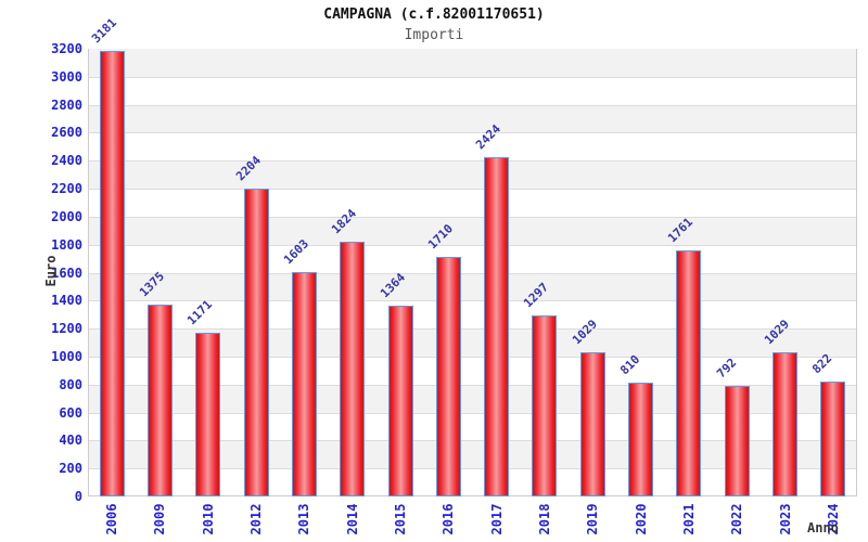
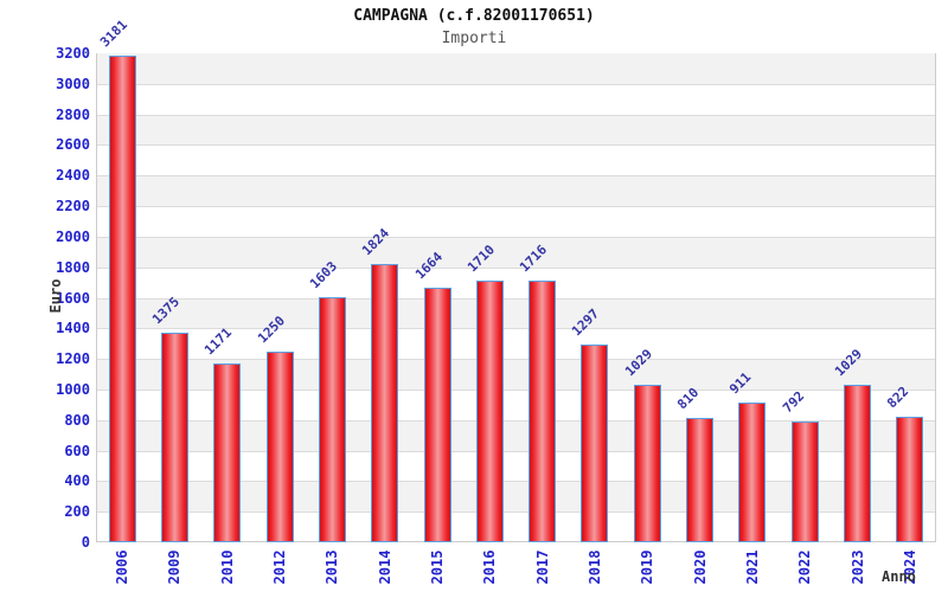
2012: 2204 -> 1250
2015: 1364 -> 1664
2017: 2424 -> 1716
2021: 1761 -> 911
